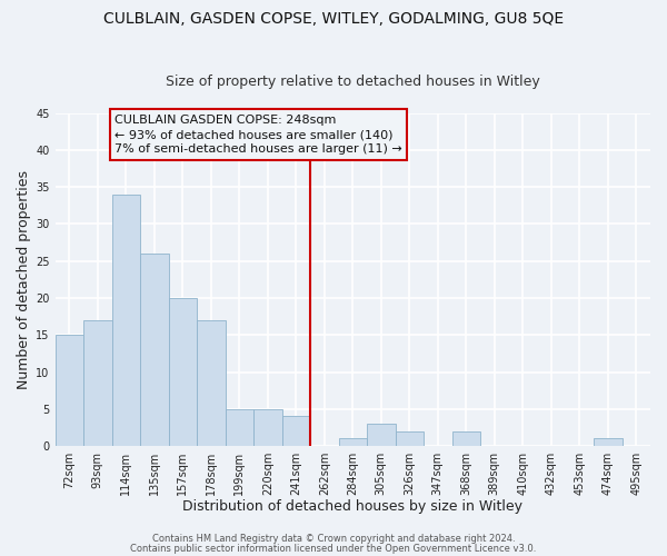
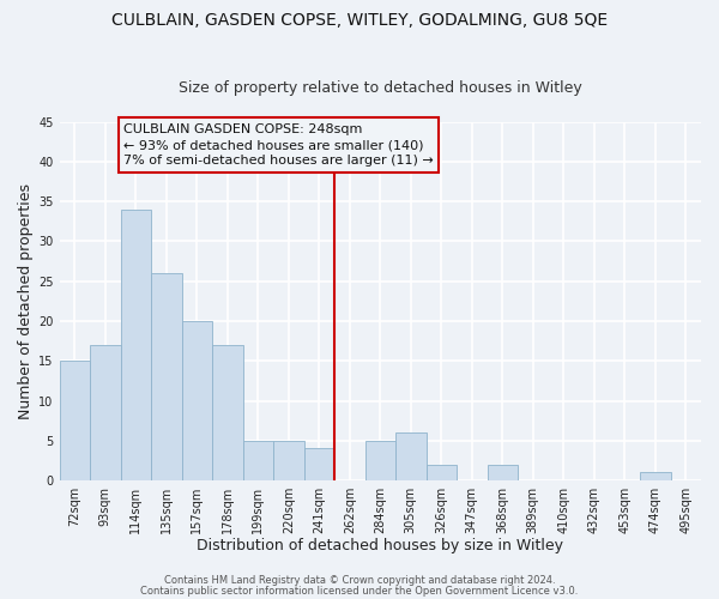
284sqm: 1 -> 5
305sqm: 3 -> 6
